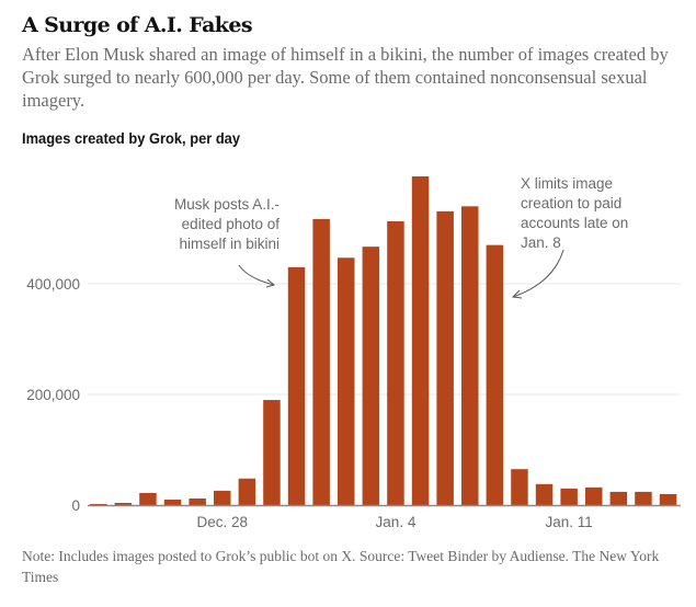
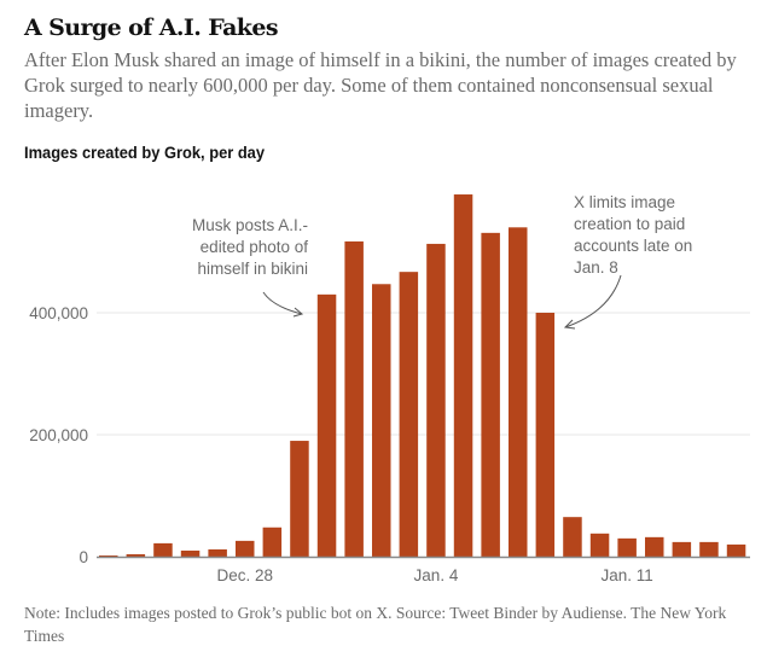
Jan. 8: 470000 -> 400000
